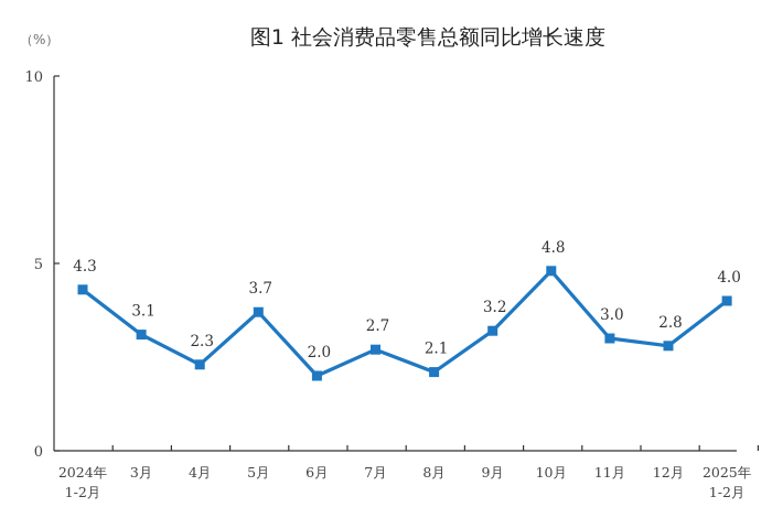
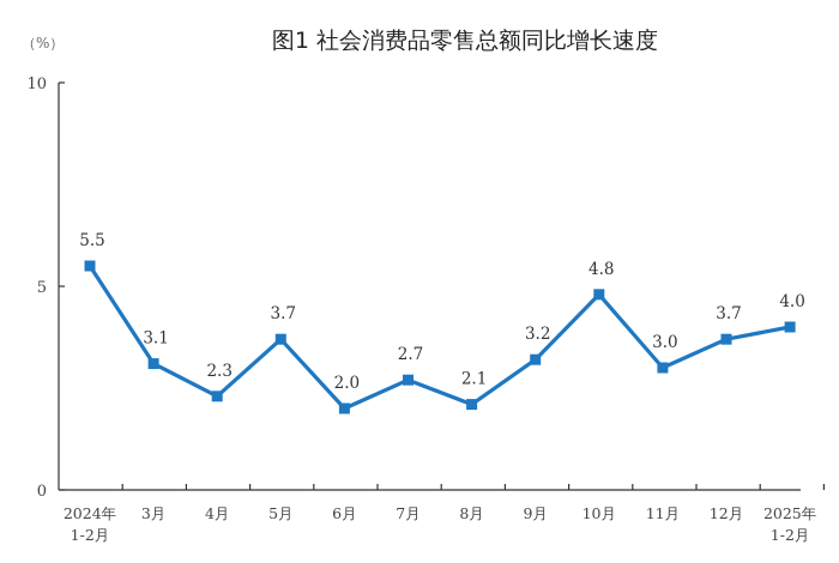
2024年 1-2月: 4.3 -> 5.5
12月: 2.8 -> 3.7
